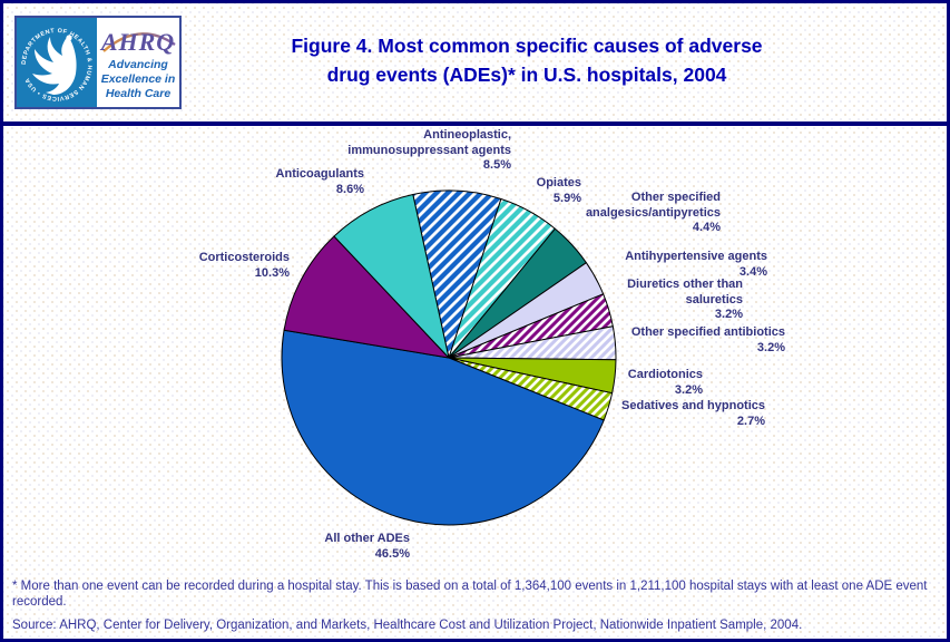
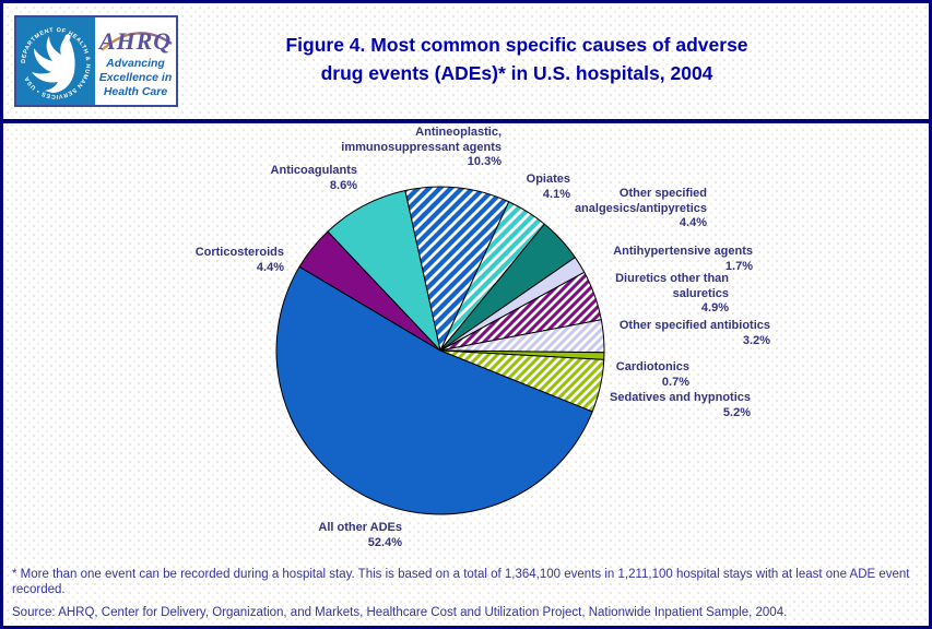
Antineoplastic, immunosuppressant agents: 8.5% -> 10.3%
Opiates: 5.9% -> 4.1%
Antihypertensive agents: 3.4% -> 1.7%
Diuretics other than saluretics: 3.2% -> 4.9%
Cardiotonics: 3.2% -> 0.7%
Sedatives and hypnotics: 2.7% -> 5.2%
All other ADEs: 46.5% -> 52.4%
Corticosteroids: 10.3% -> 4.4%
